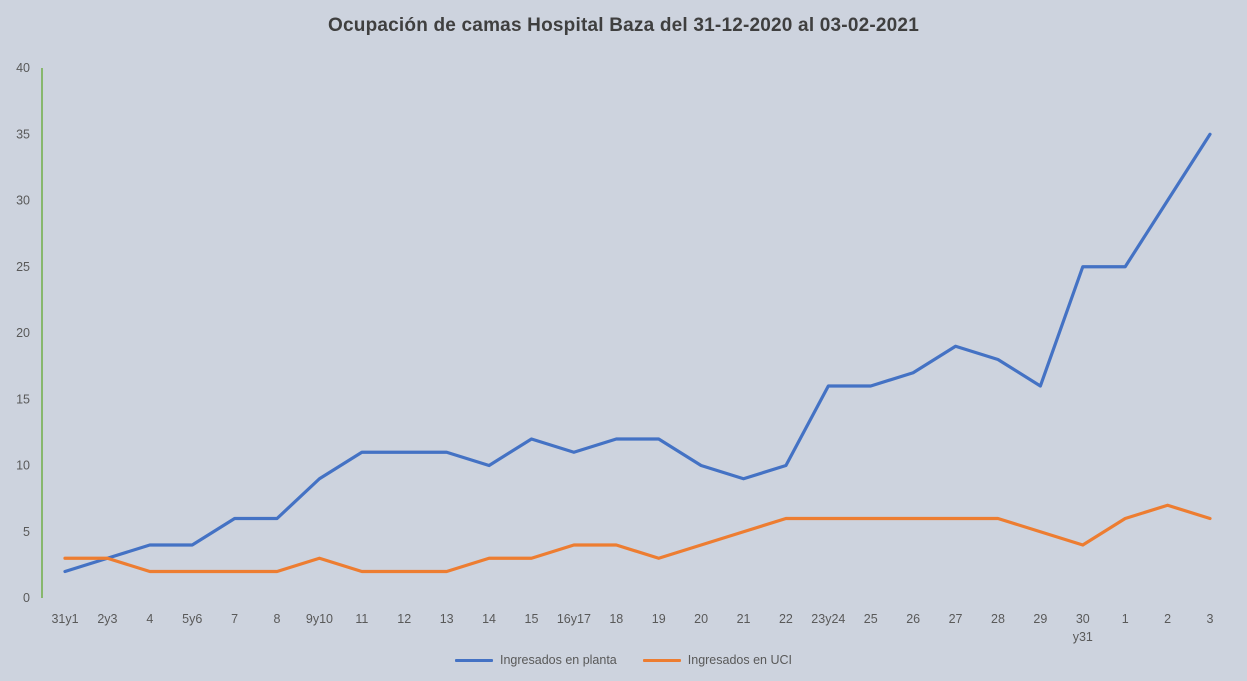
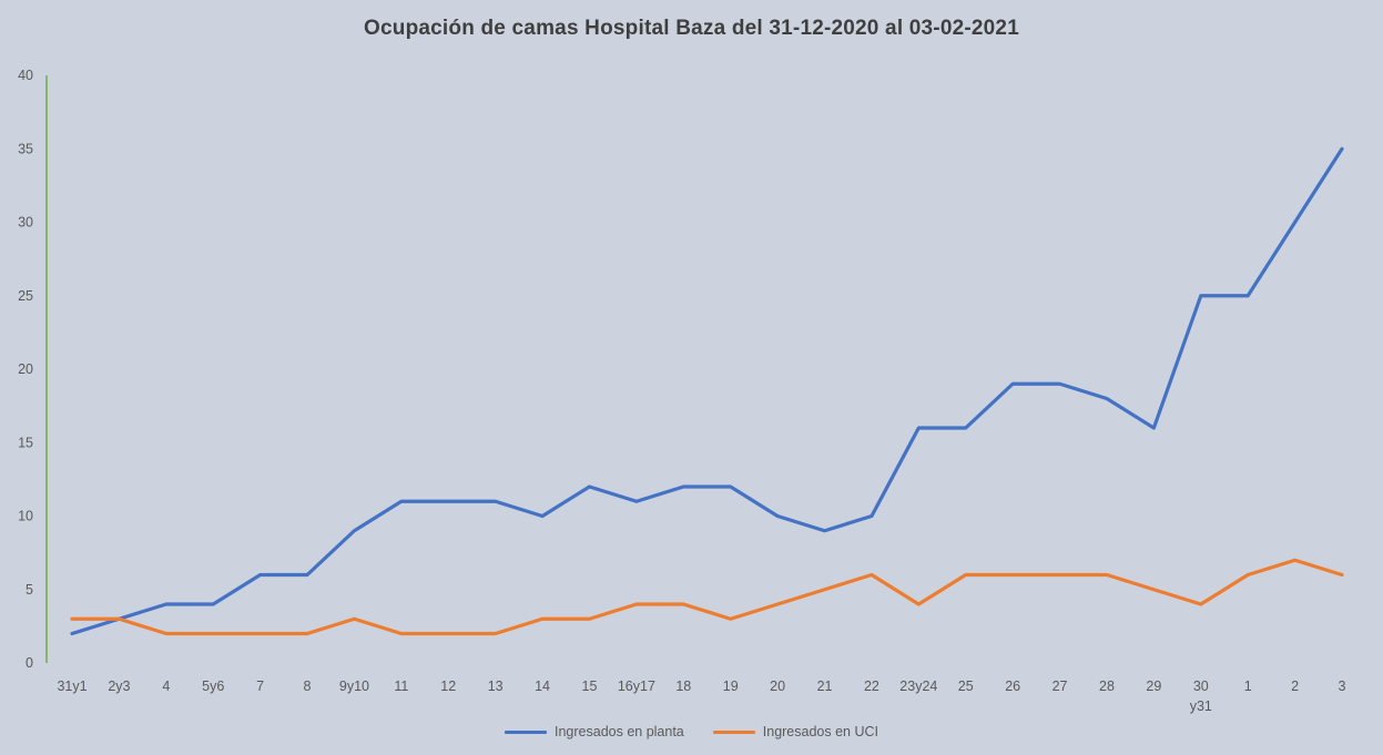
Ingresados en UCI/23y24: 6 -> 4
Ingresados en planta/26: 17 -> 19
